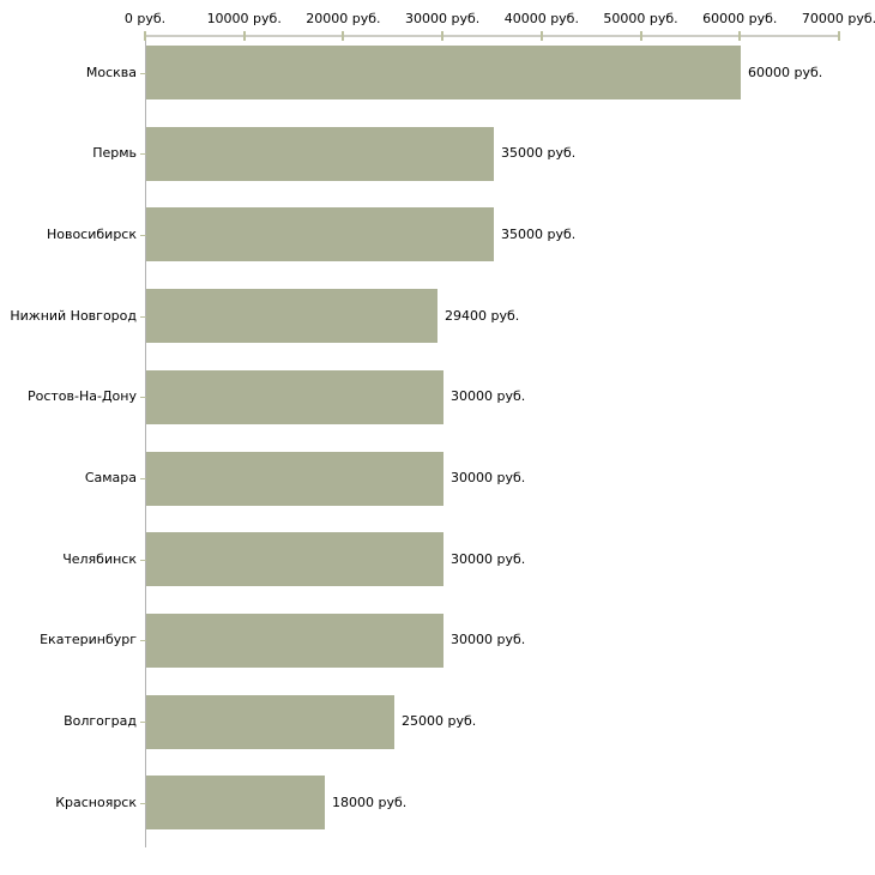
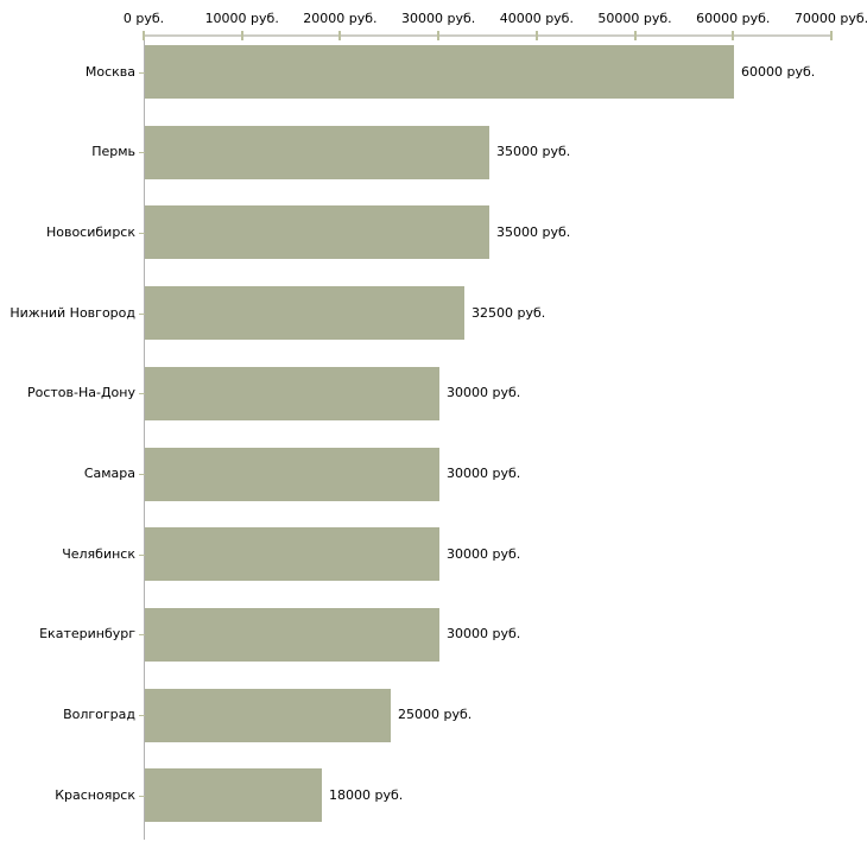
Нижний Новгород: 29400 -> 32500
